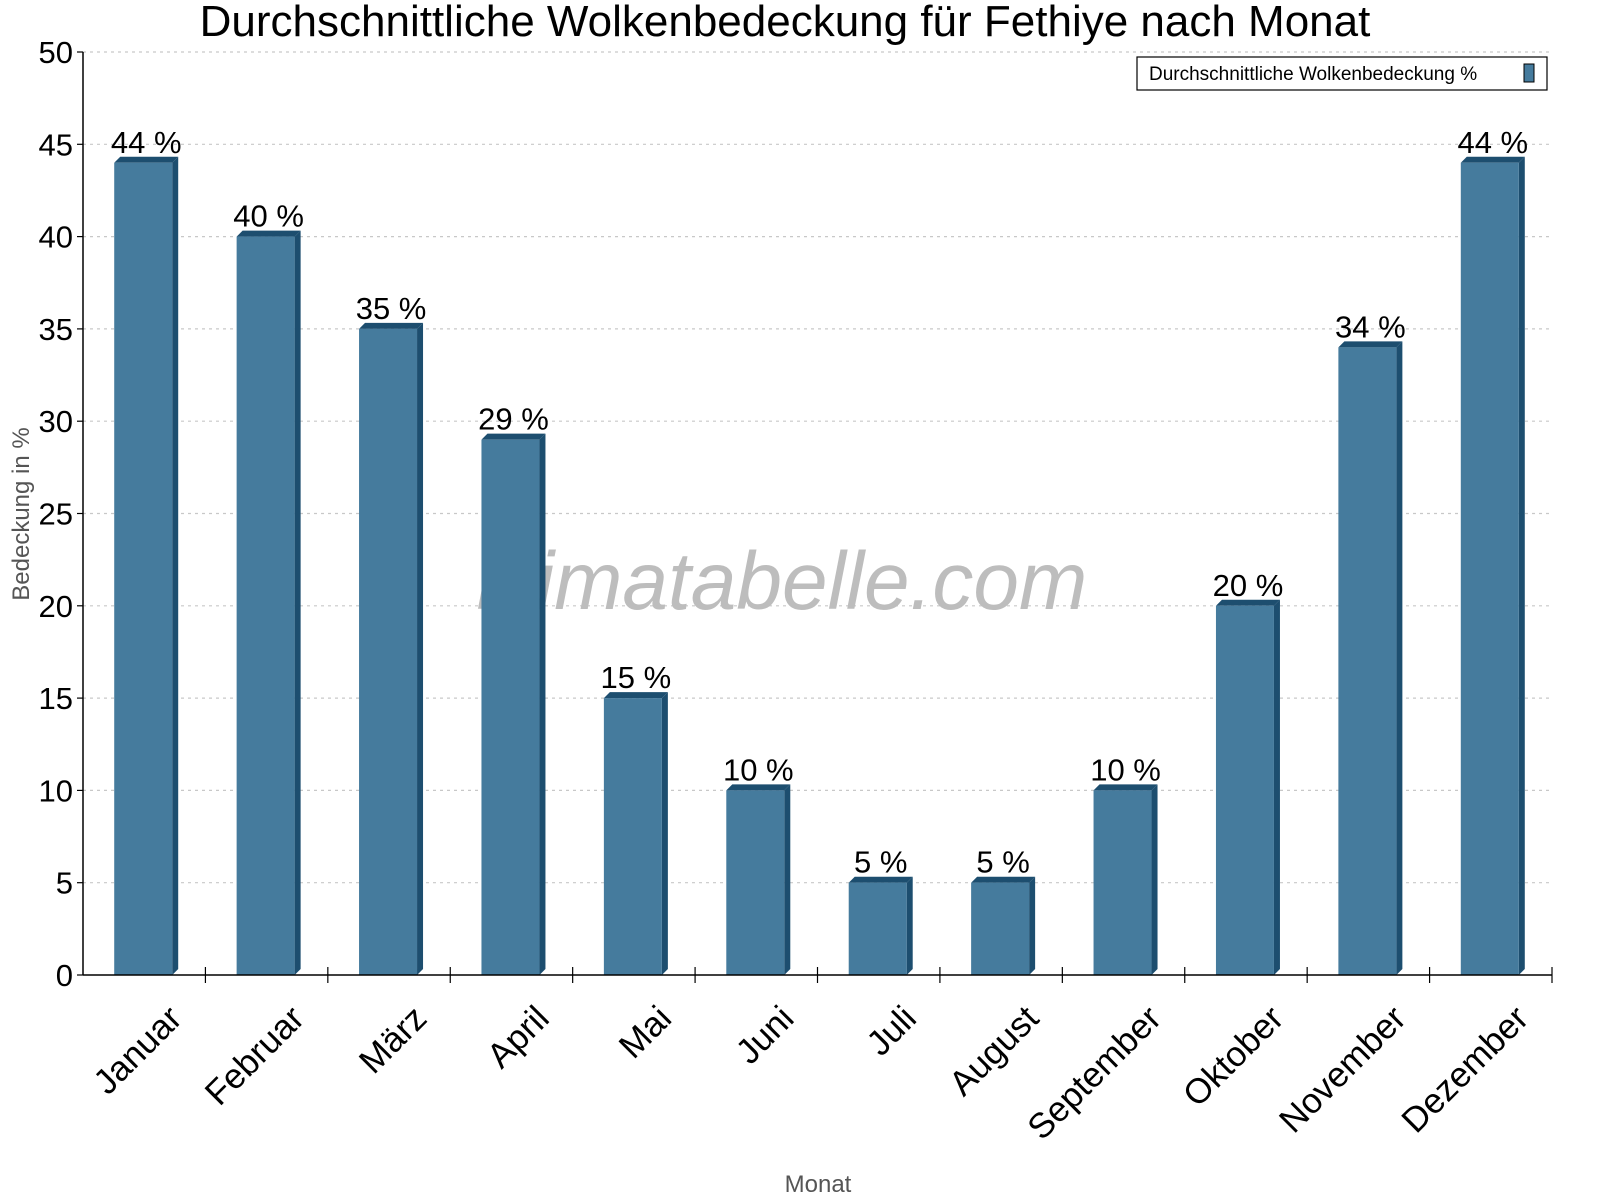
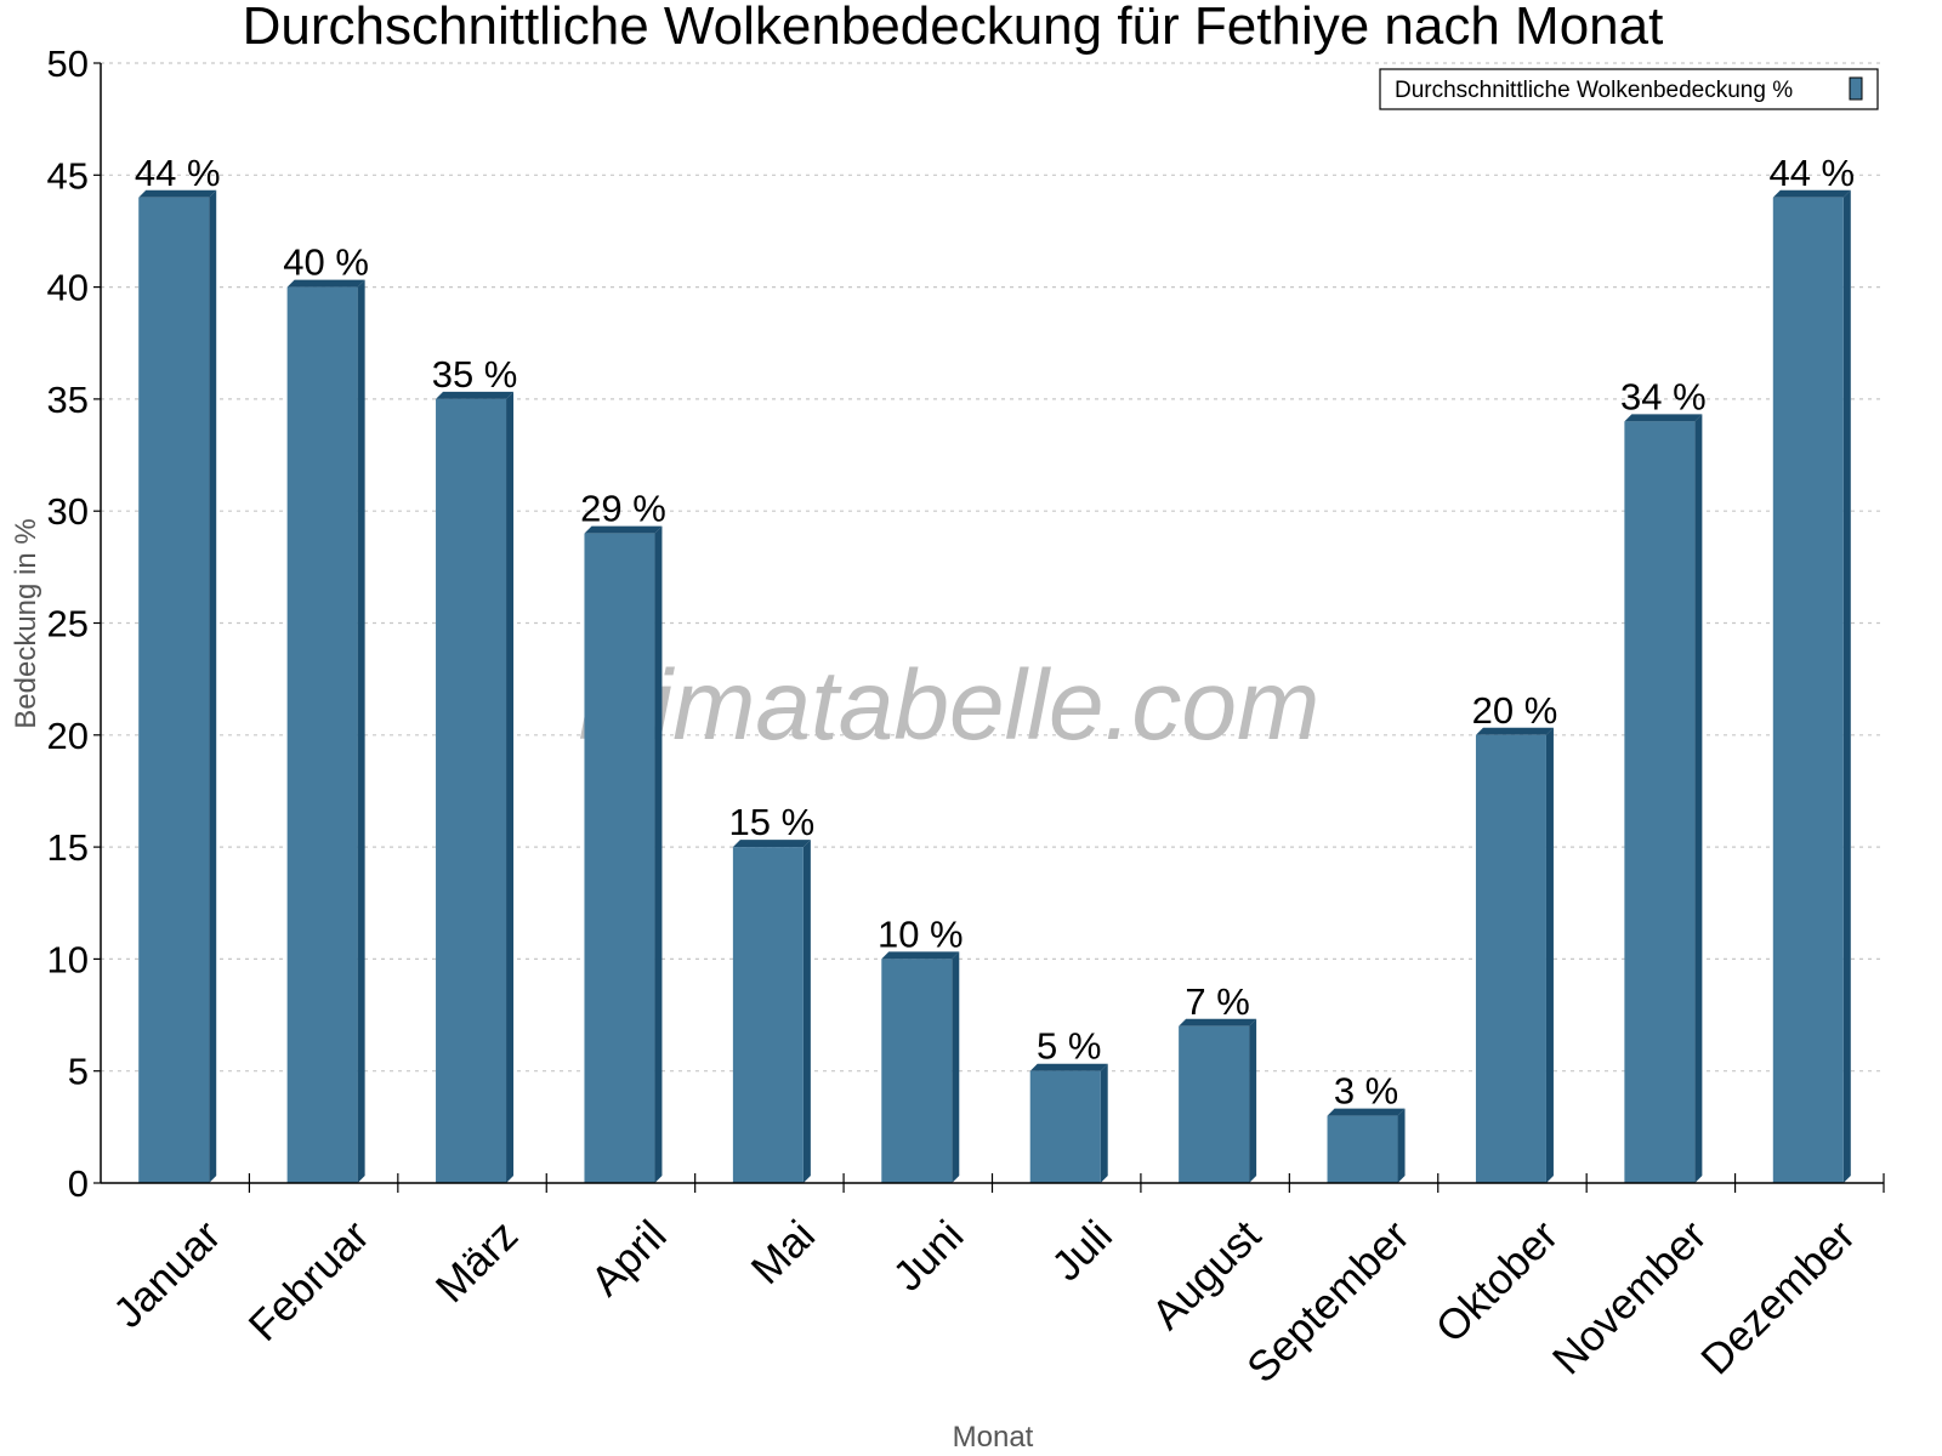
August: 5 -> 7
September: 10 -> 3
